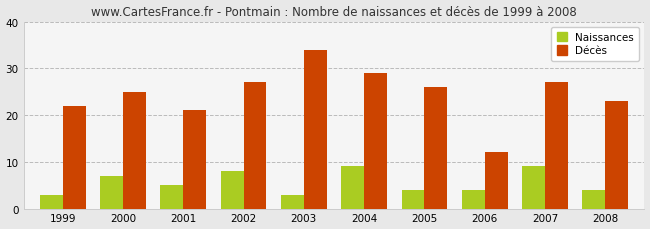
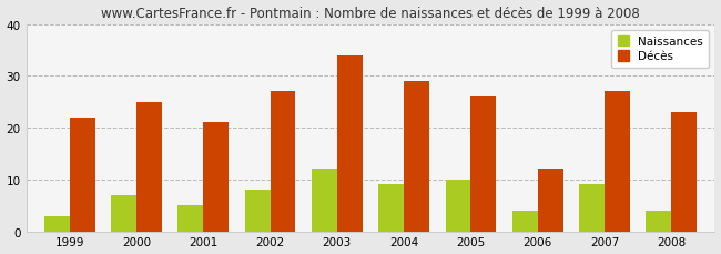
Naissances/2003: 3 -> 12
Naissances/2005: 4 -> 10
